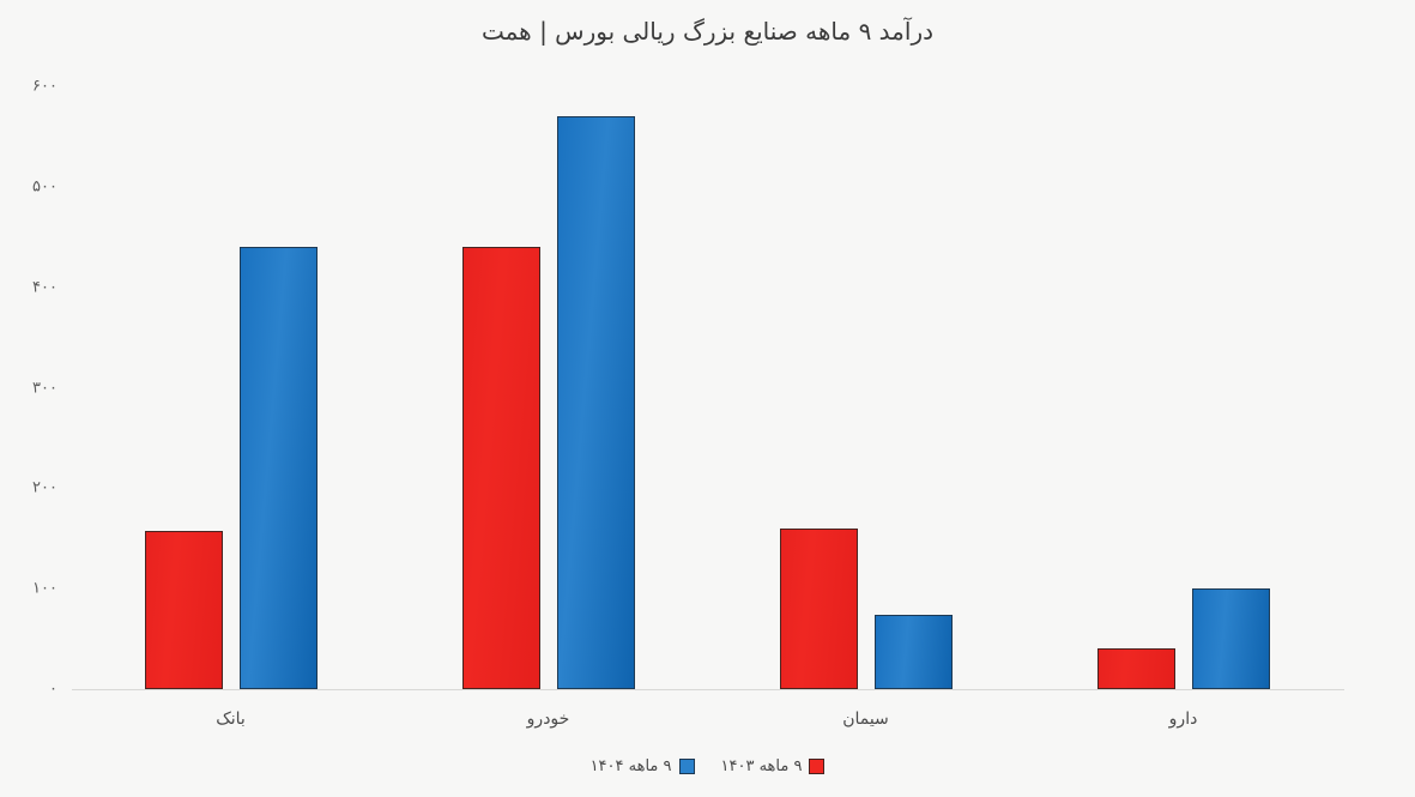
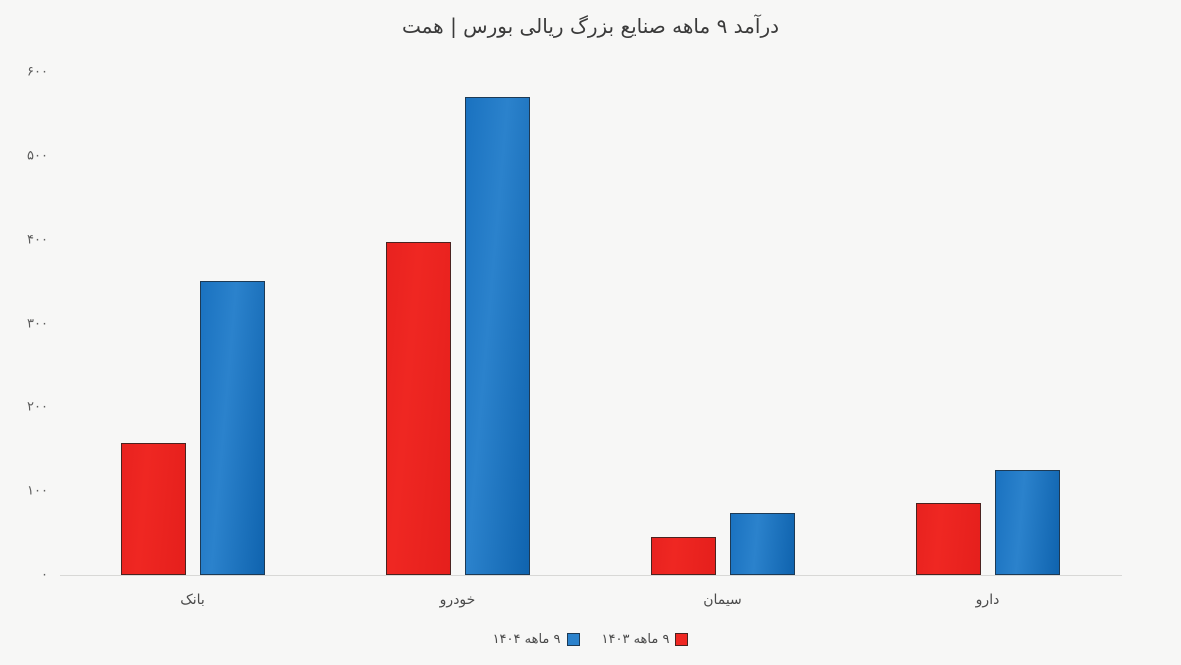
۹ ماهه ۱۴۰۴/بانک: 440 -> 350
۹ ماهه ۱۴۰۳/خودرو: 440 -> 400
۹ ماهه ۱۴۰۳/سیمان: 160 -> 40
۹ ماهه ۱۴۰۳/دارو: 40 -> 90
۹ ماهه ۱۴۰۴/دارو: 100 -> 120
